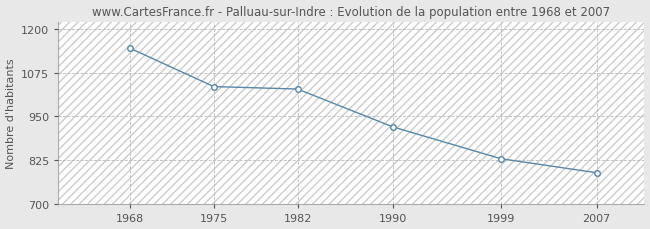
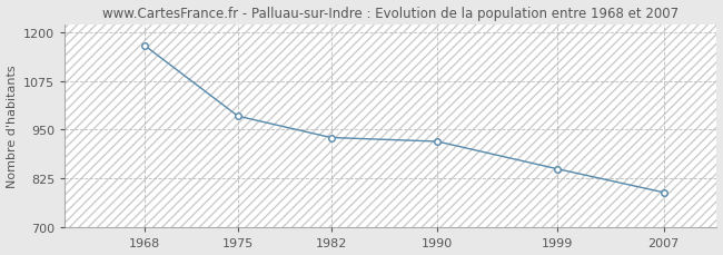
1968: 1144 -> 1165
1975: 1035 -> 985
1982: 1028 -> 930
1999: 830 -> 850
